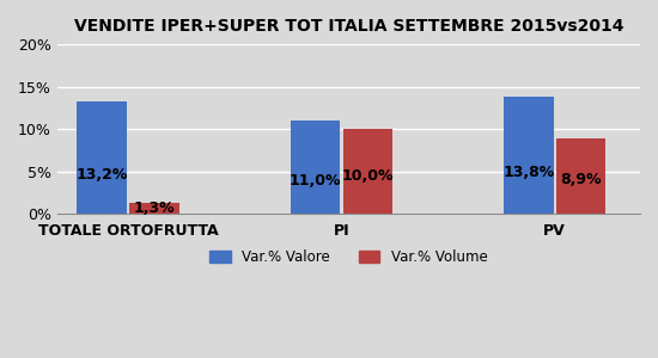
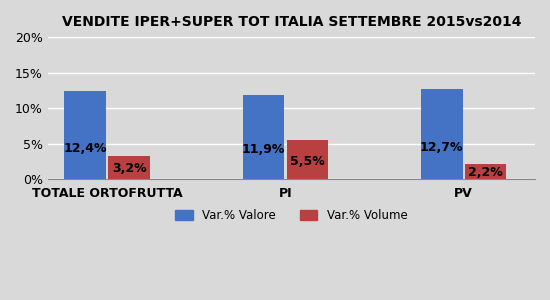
Var.% Valore/TOTALE ORTOFRUTTA: 13,2% -> 12,4%
Var.% Volume/TOTALE ORTOFRUTTA: 1,3% -> 3,2%
Var.% Valore/PI: 11,0% -> 11,9%
Var.% Volume/PI: 10,0% -> 5,5%
Var.% Valore/PV: 13,8% -> 12,7%
Var.% Volume/PV: 8,9% -> 2,2%
